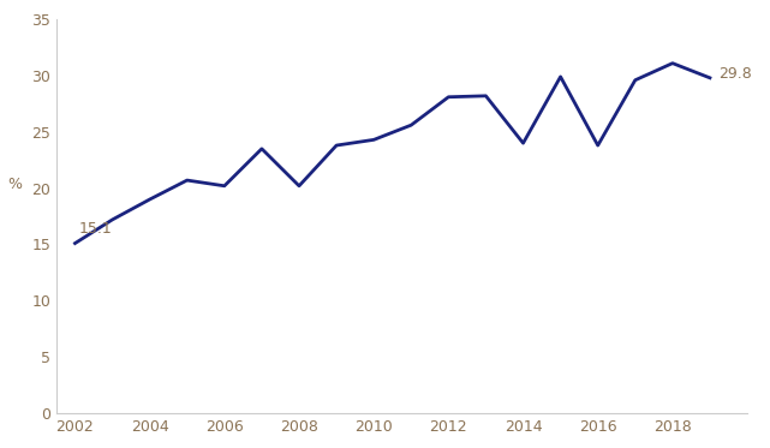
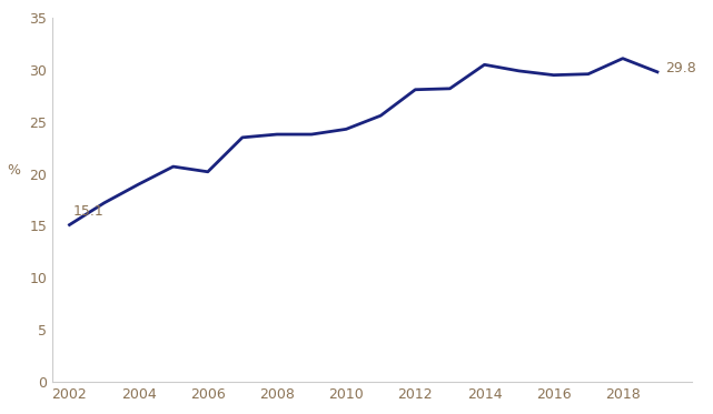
2008: 20.2 -> 23.8
2014: 24.0 -> 30.5
2016: 23.8 -> 29.5
